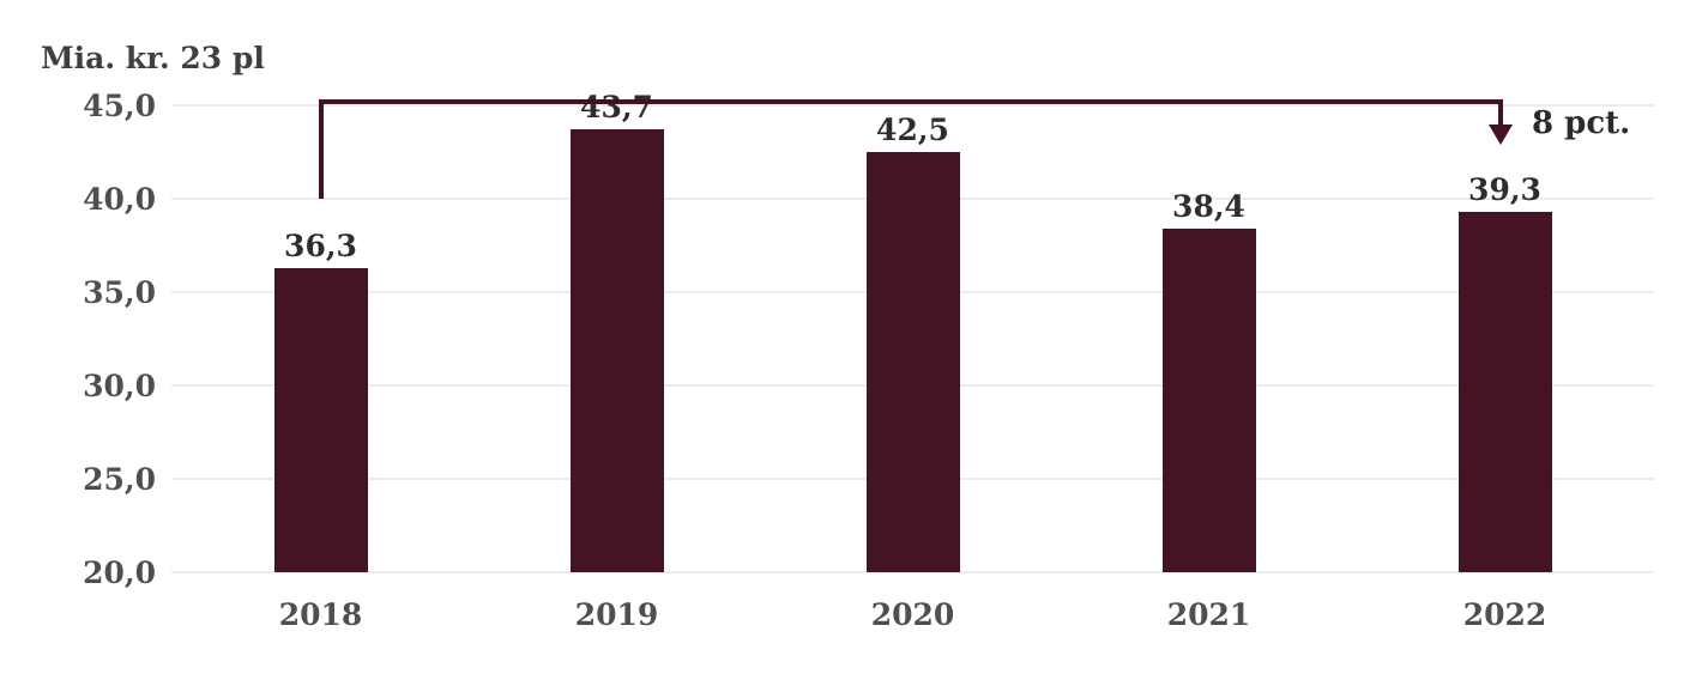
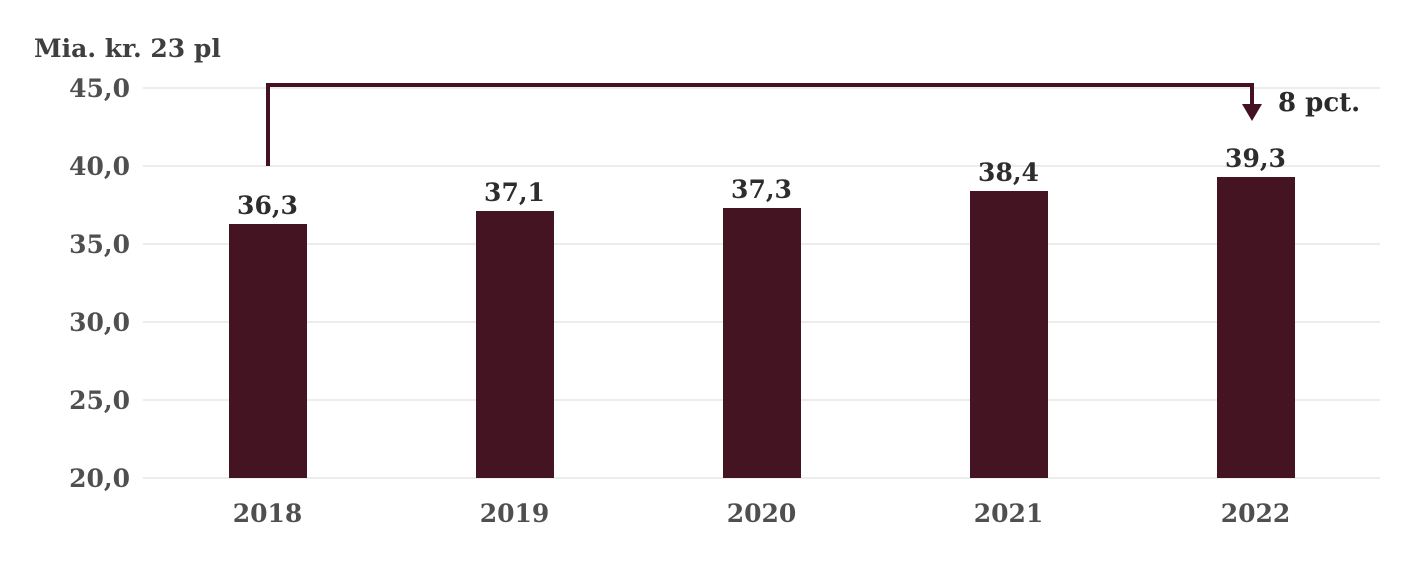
2019: 43,7 -> 37,1
2020: 42,5 -> 37,3
